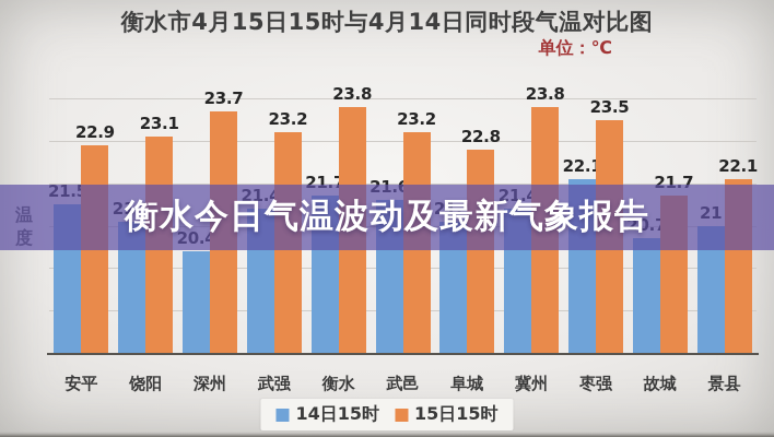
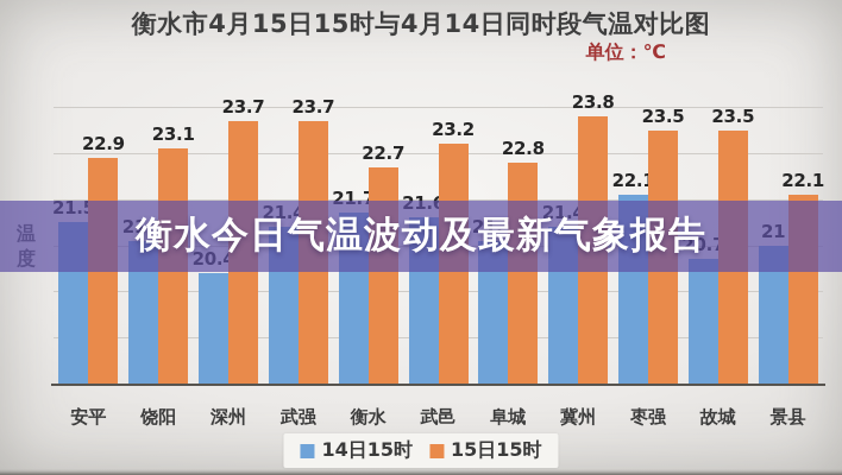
15日15时/武强: 23.2 -> 23.7
15日15时/衡水: 23.8 -> 22.7
15日15时/故城: 21.7 -> 23.5
